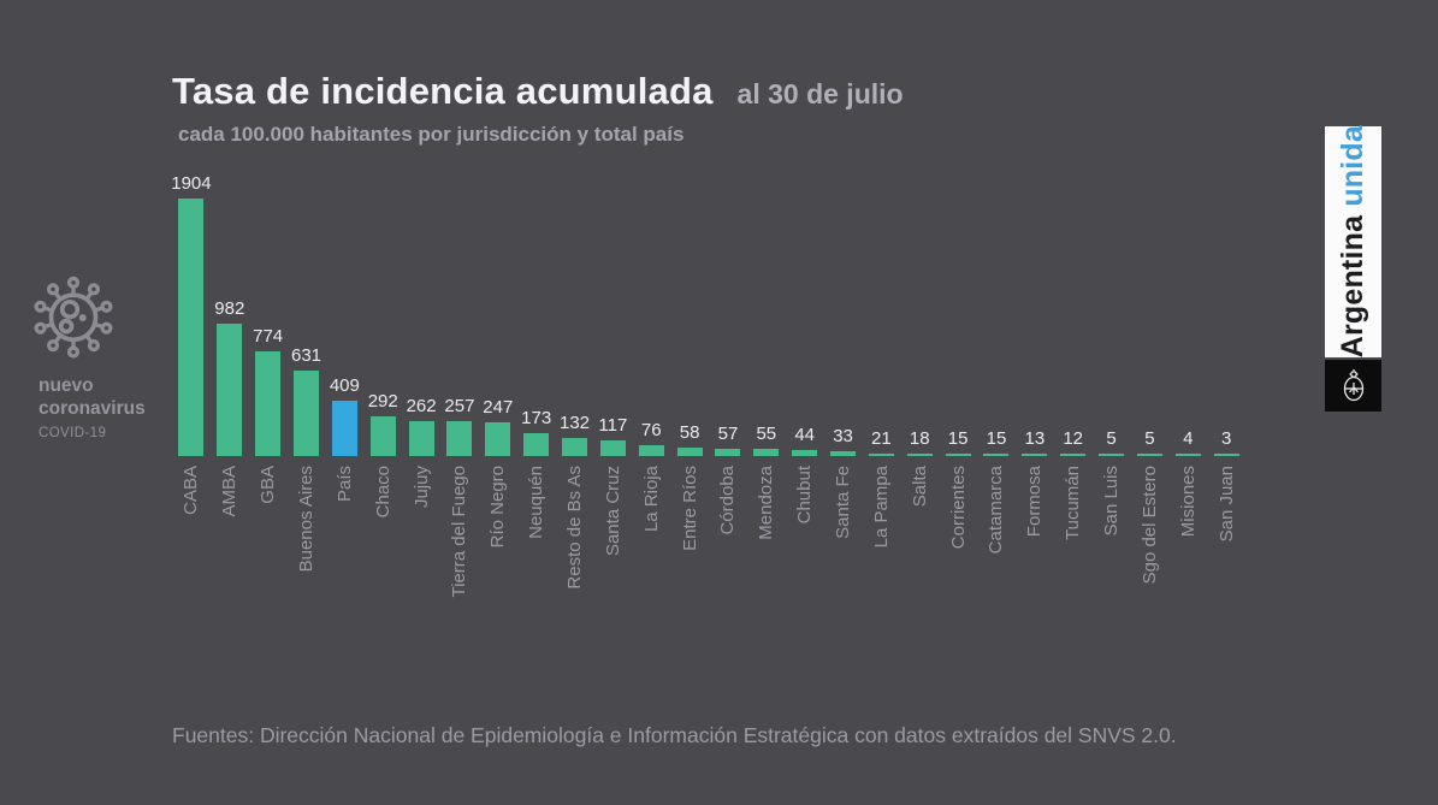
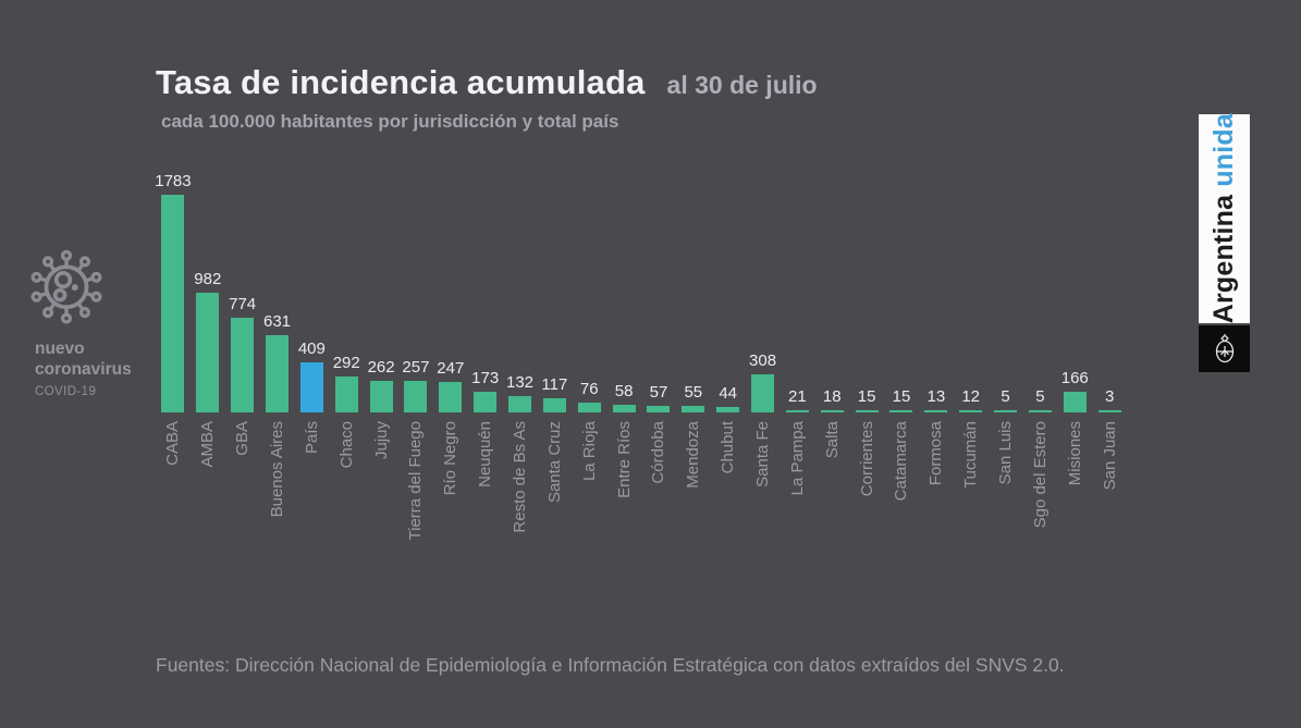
CABA: 1904 -> 1783
Santa Fe: 33 -> 308
Misiones: 4 -> 166
